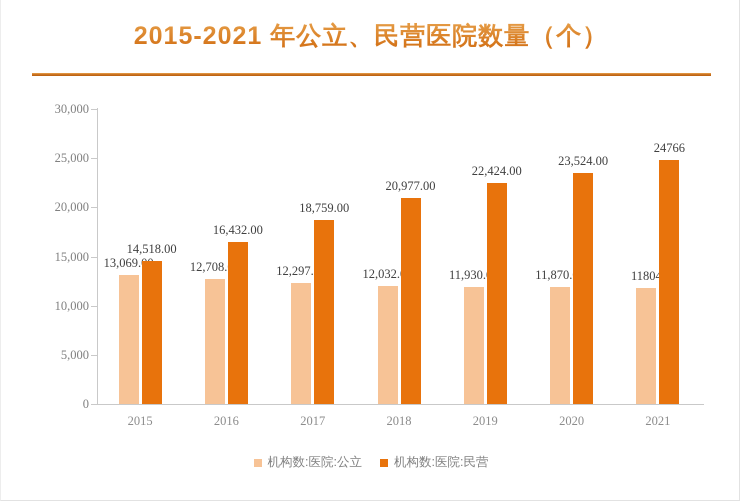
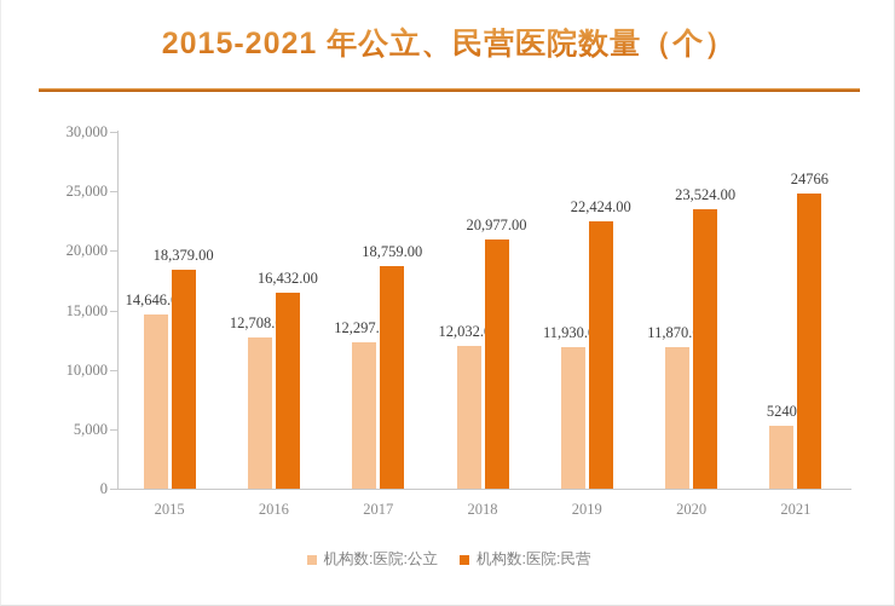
机构数:医院:公立/2015: 13,069.00 -> 14,646.00
机构数:医院:民营/2015: 14,518.00 -> 18,379.00
机构数:医院:公立/2021: 11804 -> 5240
